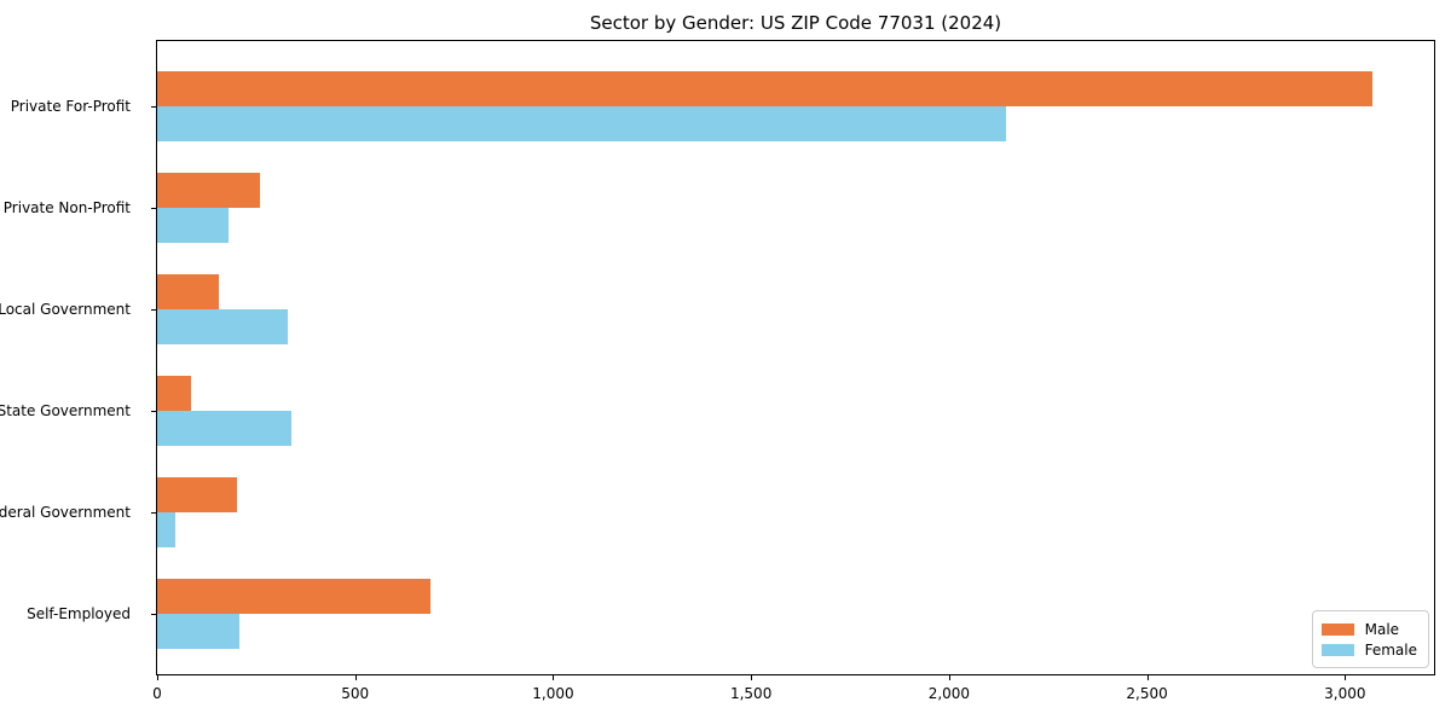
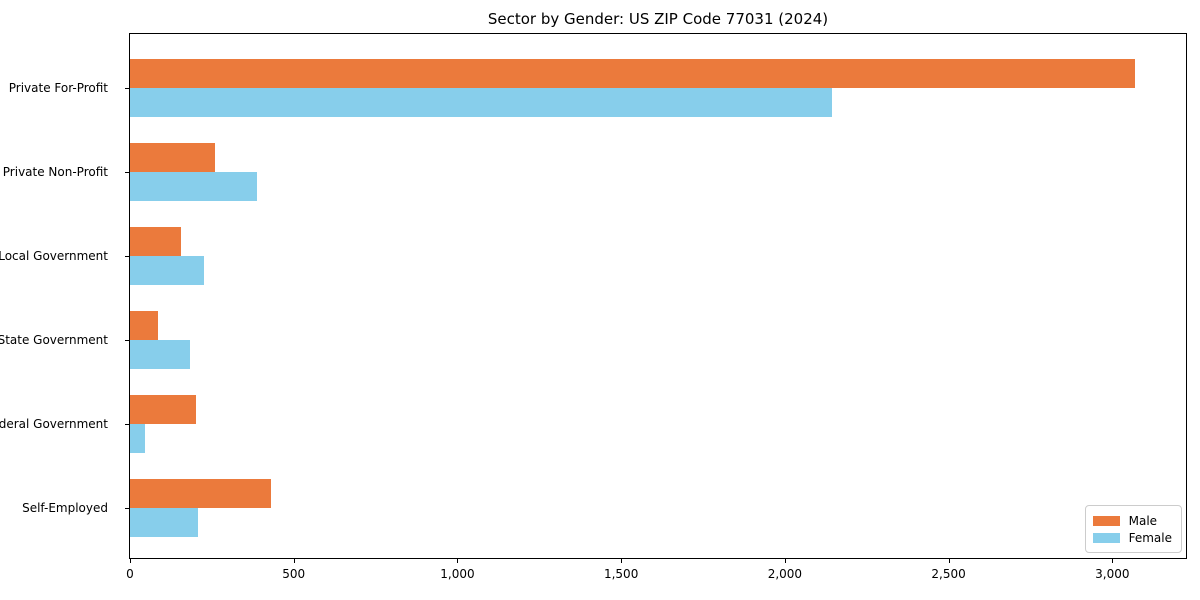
Female/Private Non-Profit: 180 -> 390
Female/Local Government: 330 -> 230
Female/State Government: 340 -> 180
Male/Self-Employed: 690 -> 430
